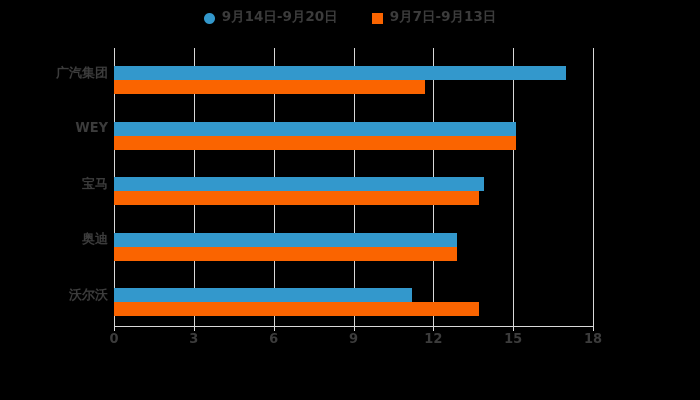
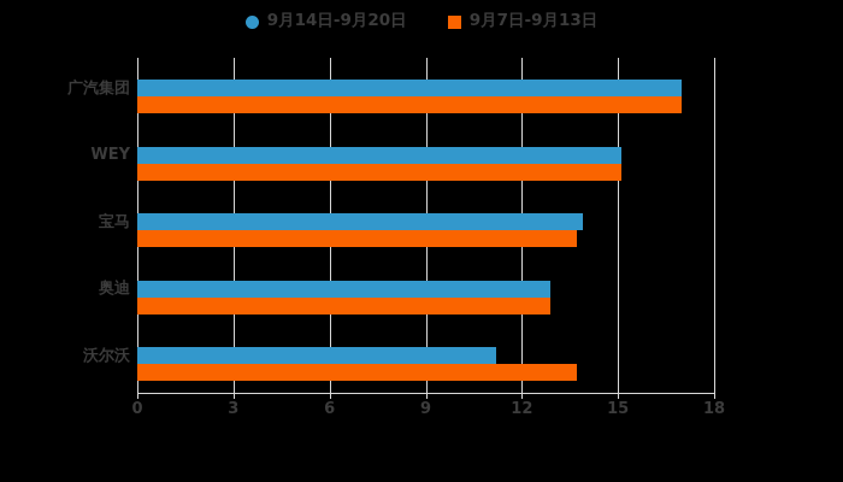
9月7日-9月13日/广汽集团: 11.7 -> 17.0
